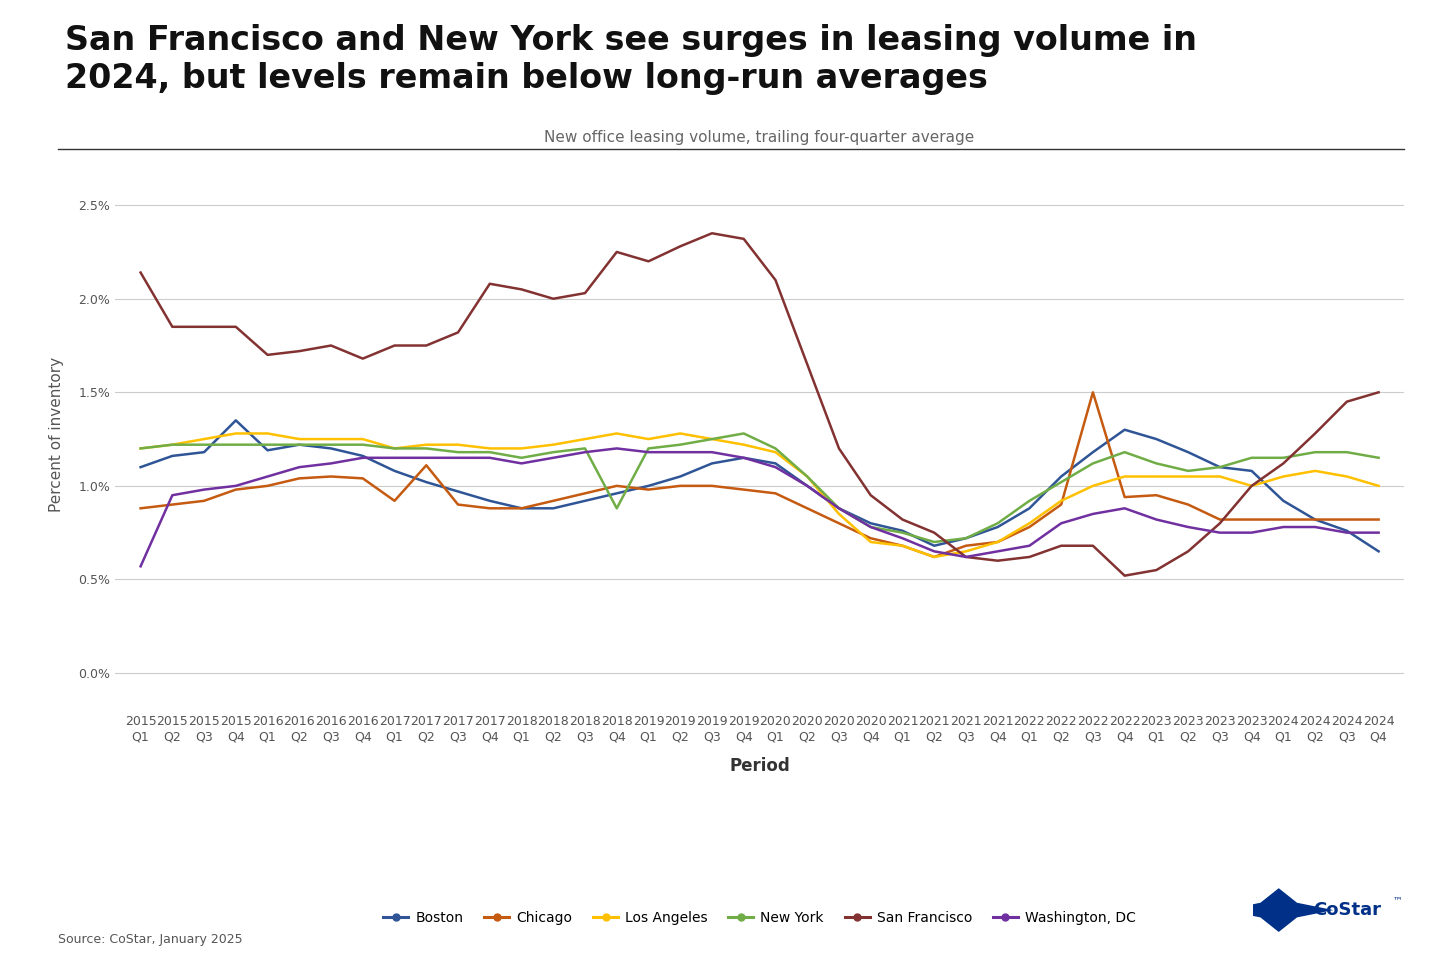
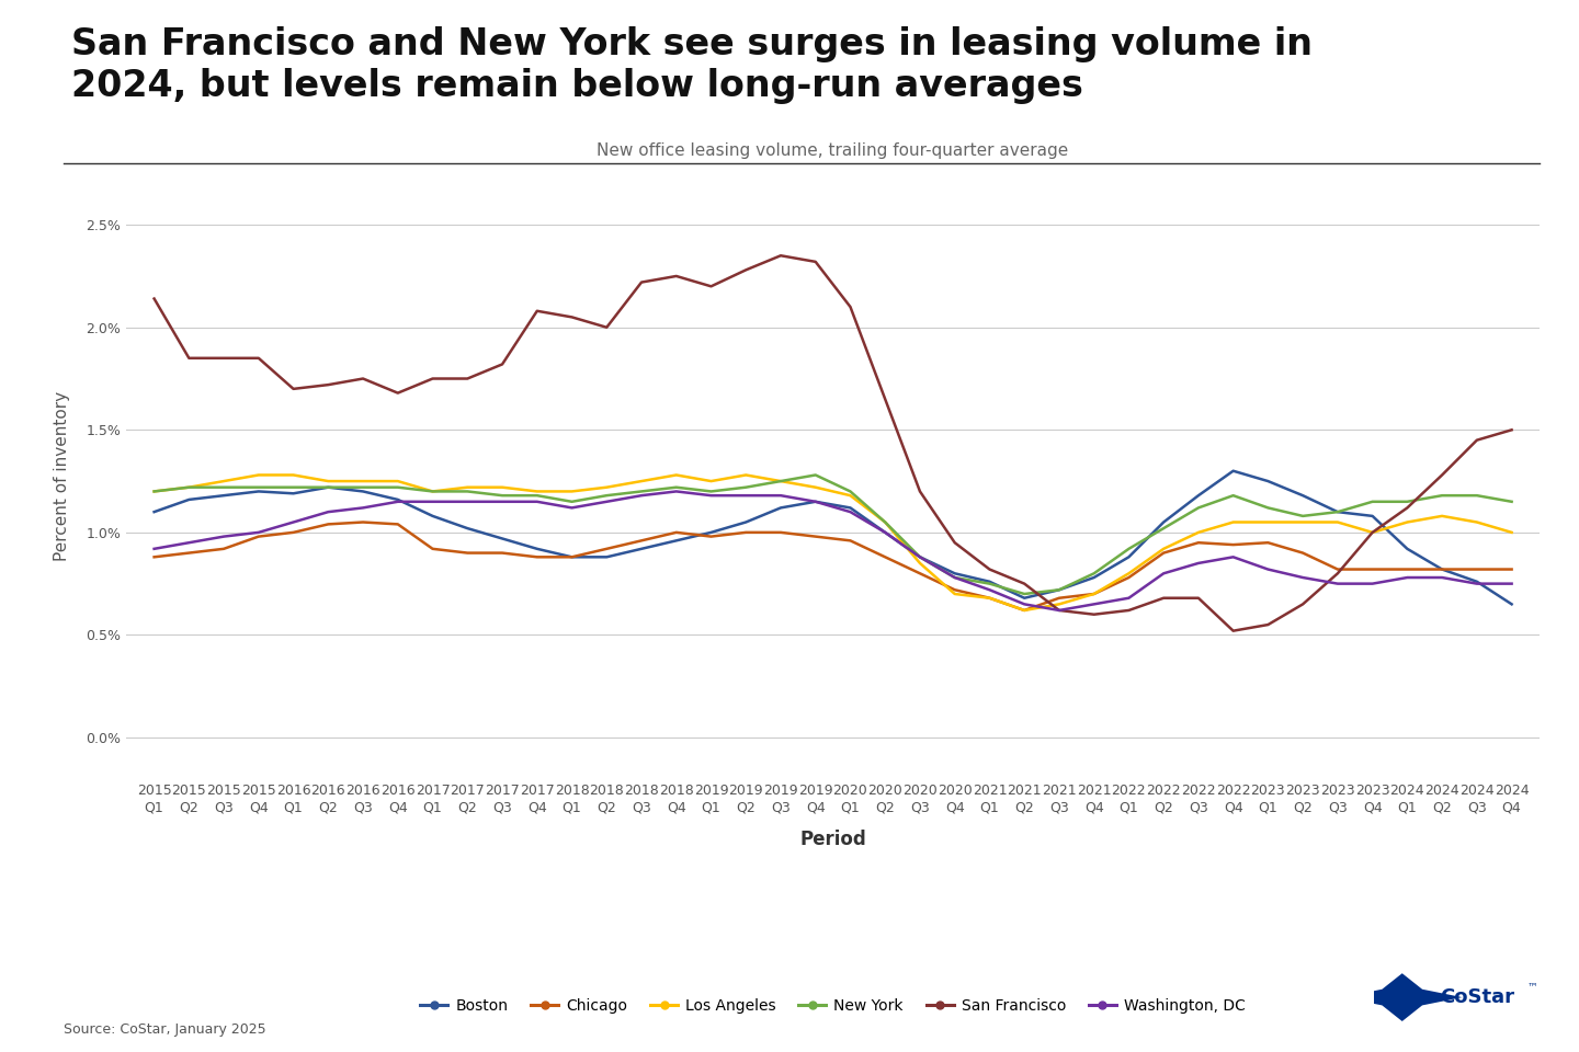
Washington, DC/2015 Q1: 0.57% -> 0.92%
Boston/2015 Q4: 1.35% -> 1.20%
Chicago/2017 Q2: 1.11% -> 0.90%
San Francisco/2018 Q3: 2.03% -> 2.22%
New York/2018 Q4: 0.88% -> 1.22%
Chicago/2022 Q3: 1.50% -> 0.95%
